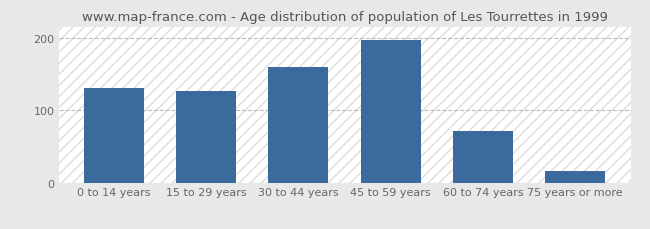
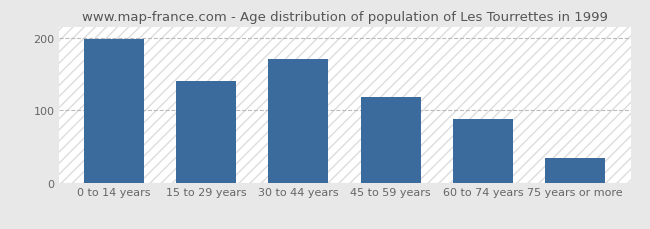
0 to 14 years: 130 -> 198
15 to 29 years: 126 -> 140
30 to 44 years: 160 -> 170
45 to 59 years: 196 -> 118
60 to 74 years: 72 -> 88
75 years or more: 16 -> 35
